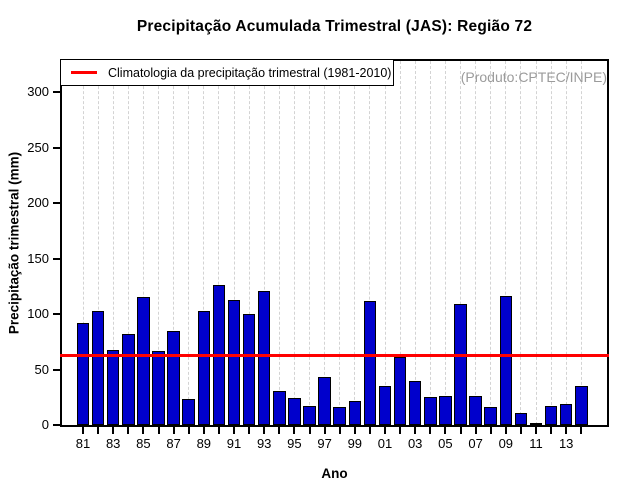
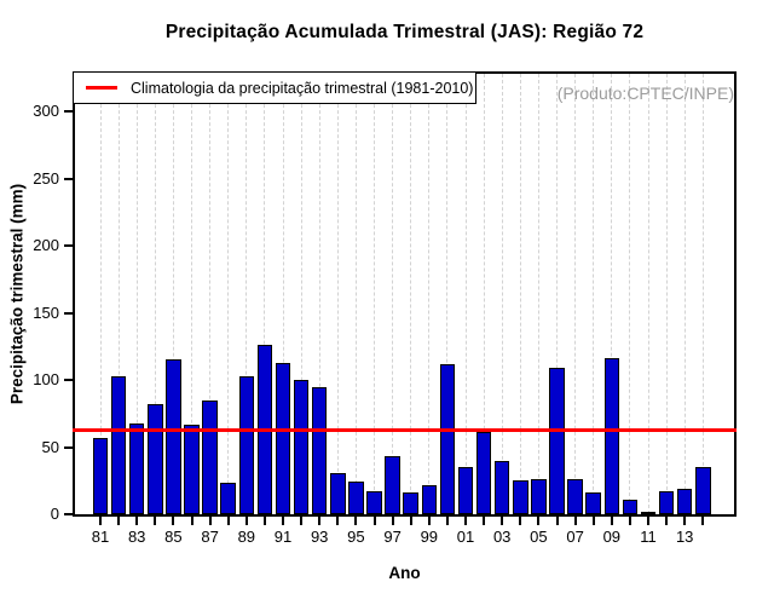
81: 92 -> 57
93: 121 -> 95
